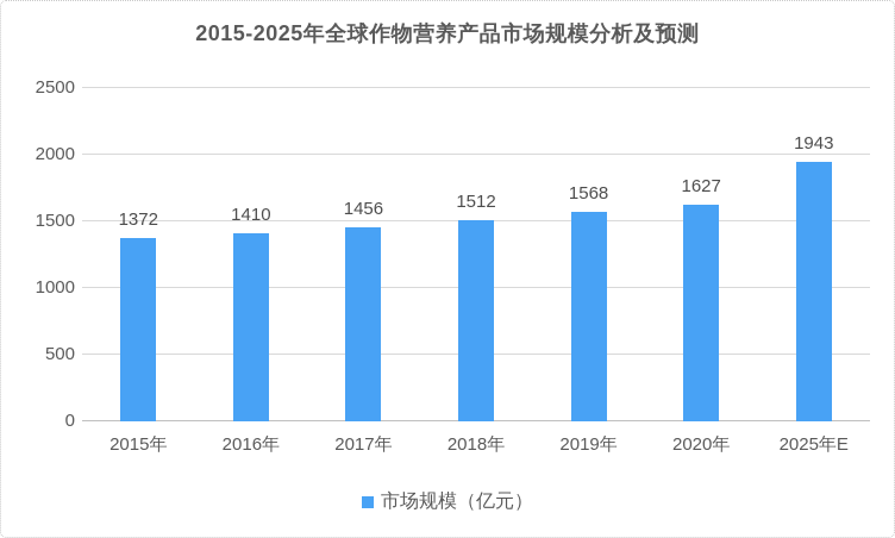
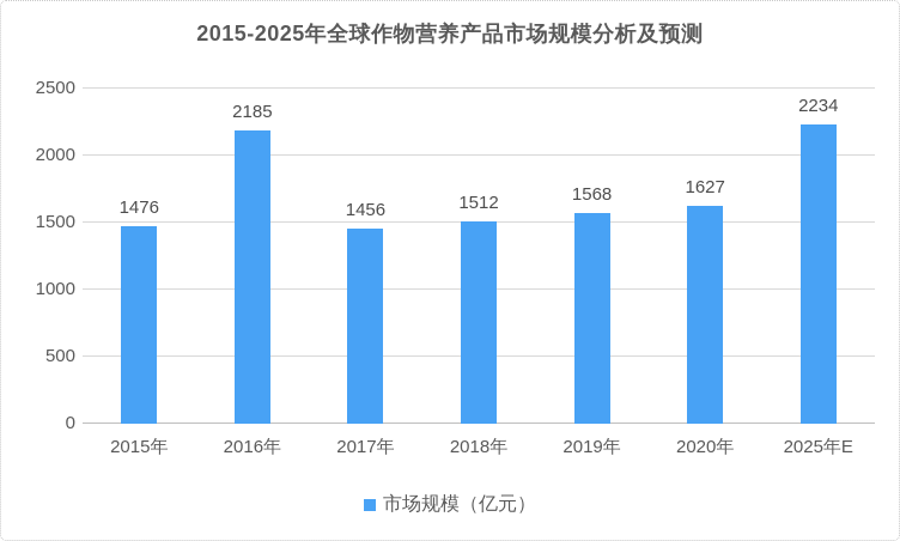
2015年: 1372 -> 1476
2016年: 1410 -> 2185
2025年E: 1943 -> 2234
